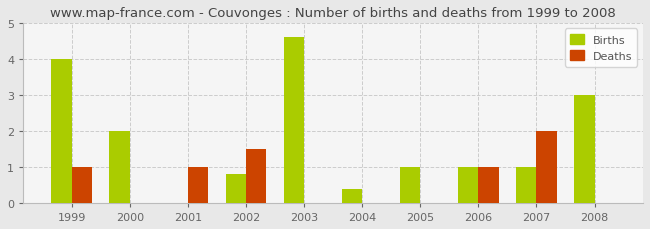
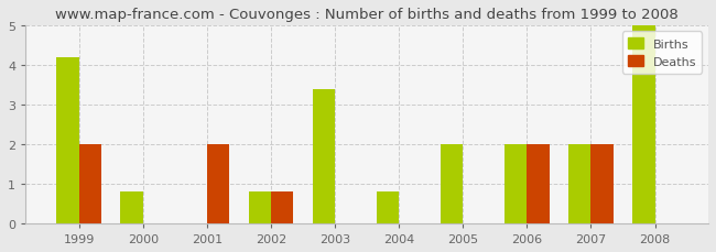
Births/1999: 4.0 -> 4.2
Deaths/1999: 1.0 -> 2.0
Births/2000: 2.0 -> 0.8
Deaths/2001: 1.0 -> 2.0
Deaths/2002: 1.5 -> 0.8
Births/2003: 4.6 -> 3.4
Births/2004: 0.4 -> 0.8
Births/2005: 1.0 -> 2.0
Births/2006: 1.0 -> 2.0
Deaths/2006: 1.0 -> 2.0
Births/2007: 1.0 -> 2.0
Births/2008: 3.0 -> 5.0
